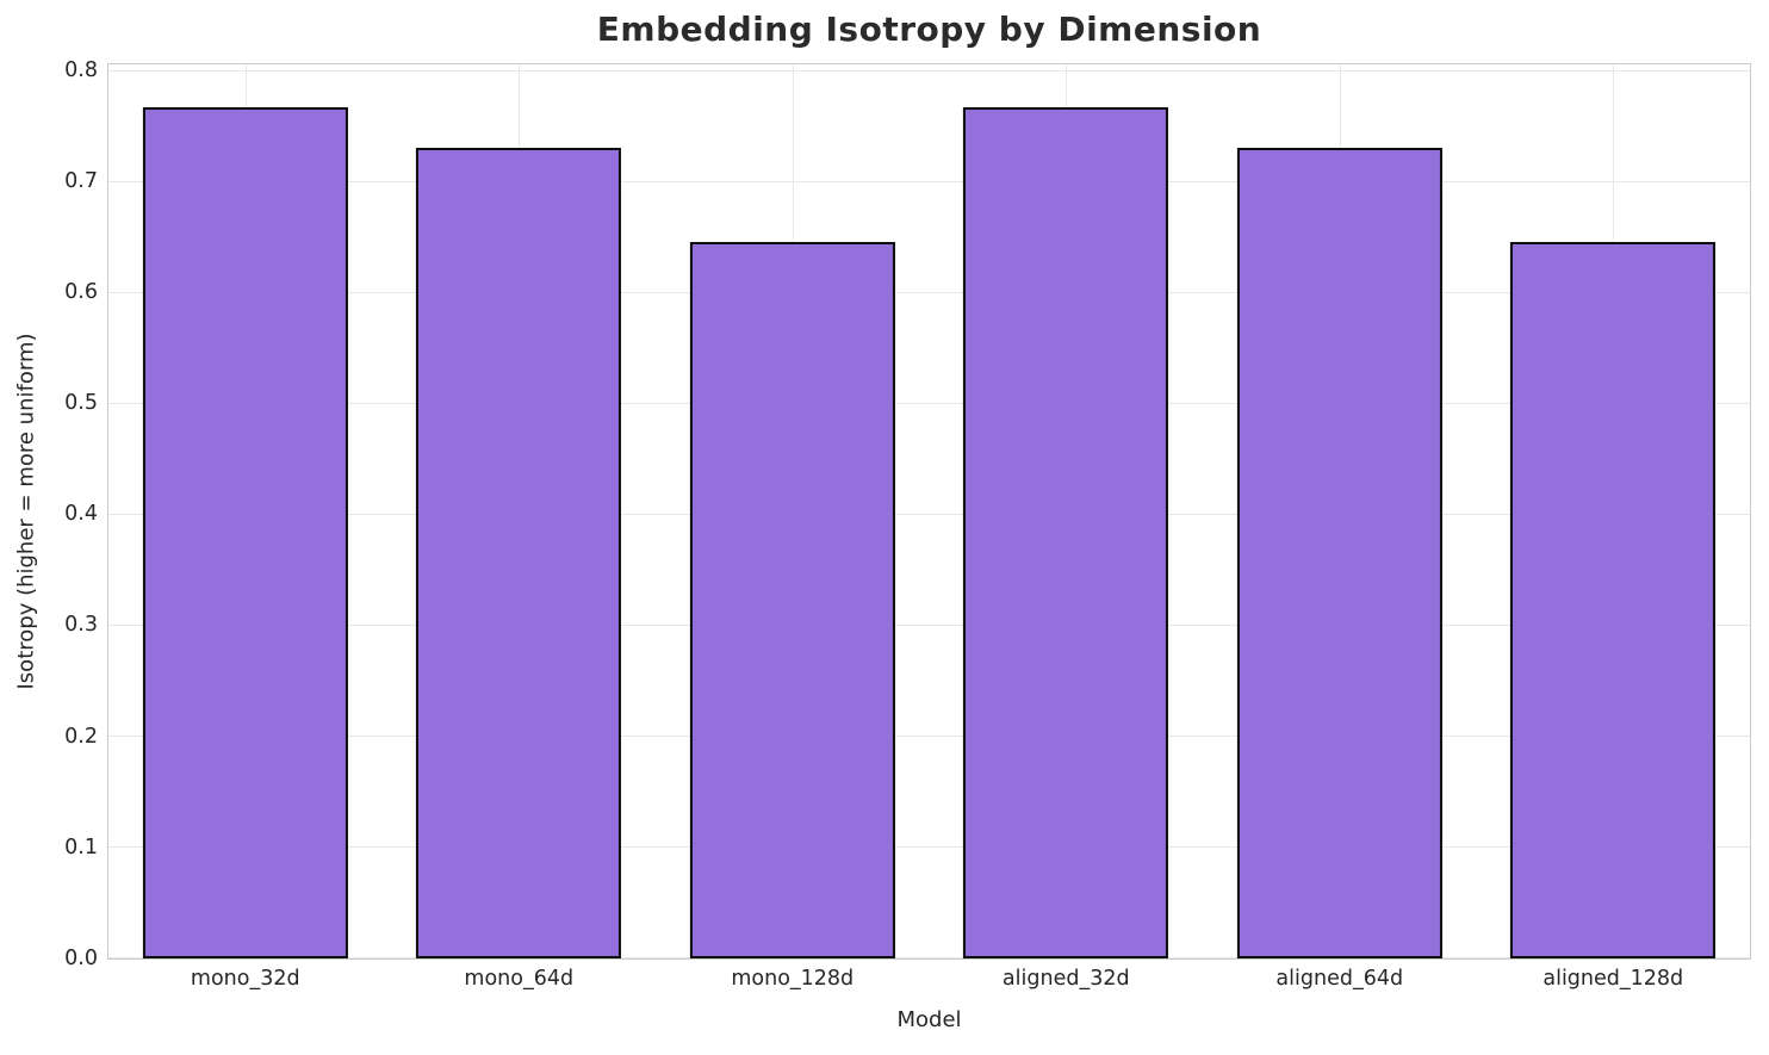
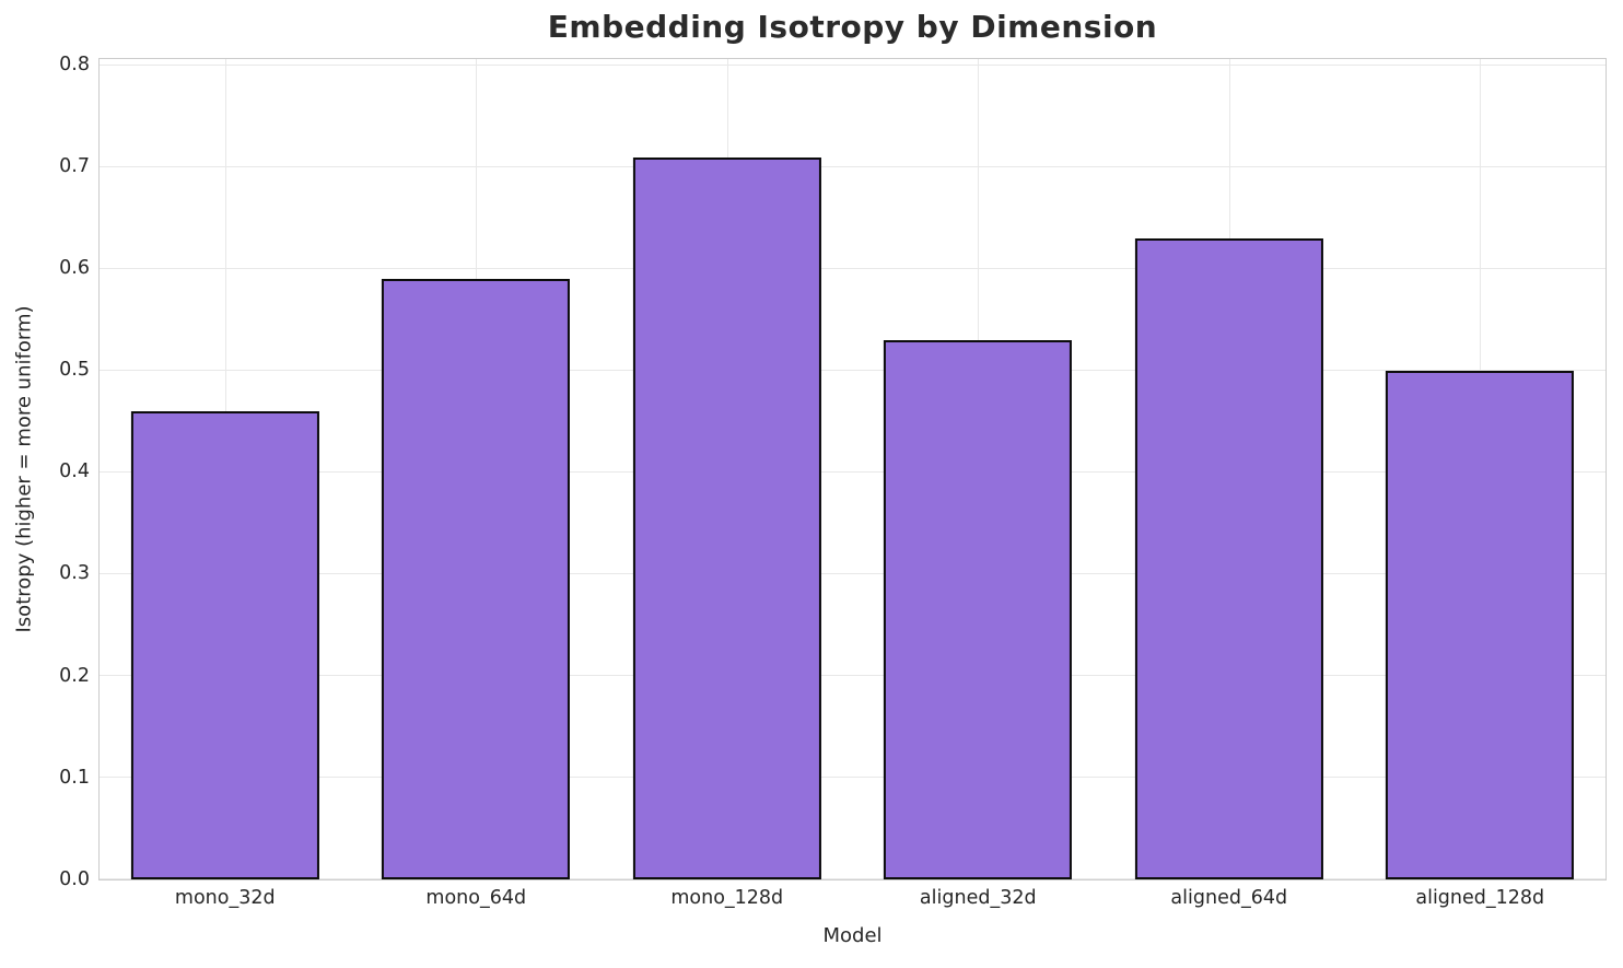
mono_32d: 0.77 -> 0.46
mono_64d: 0.73 -> 0.59
mono_128d: 0.65 -> 0.71
aligned_32d: 0.77 -> 0.53
aligned_64d: 0.73 -> 0.63
aligned_128d: 0.65 -> 0.50
